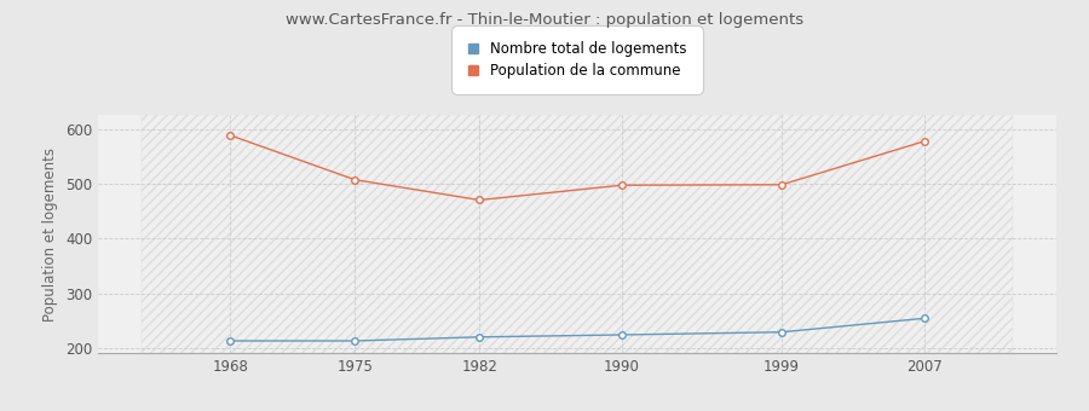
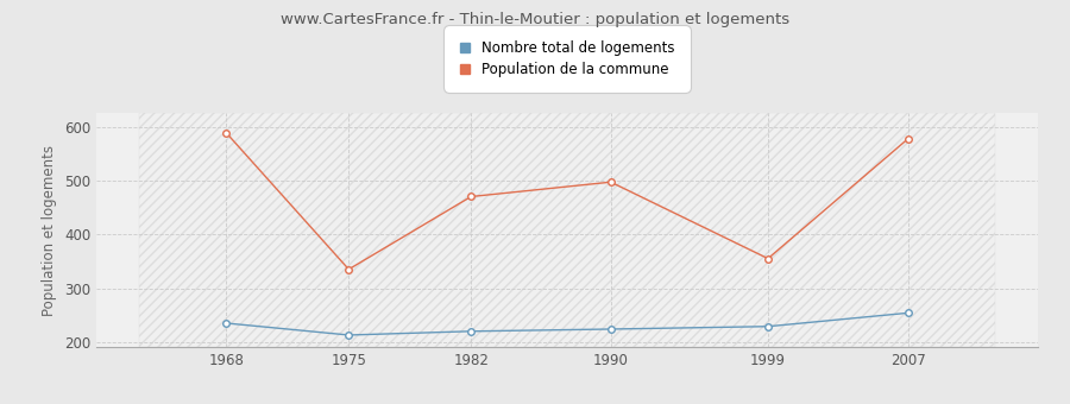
Nombre total de logements/1968: 213 -> 235
Population de la commune/1975: 507 -> 335
Population de la commune/1999: 498 -> 355
